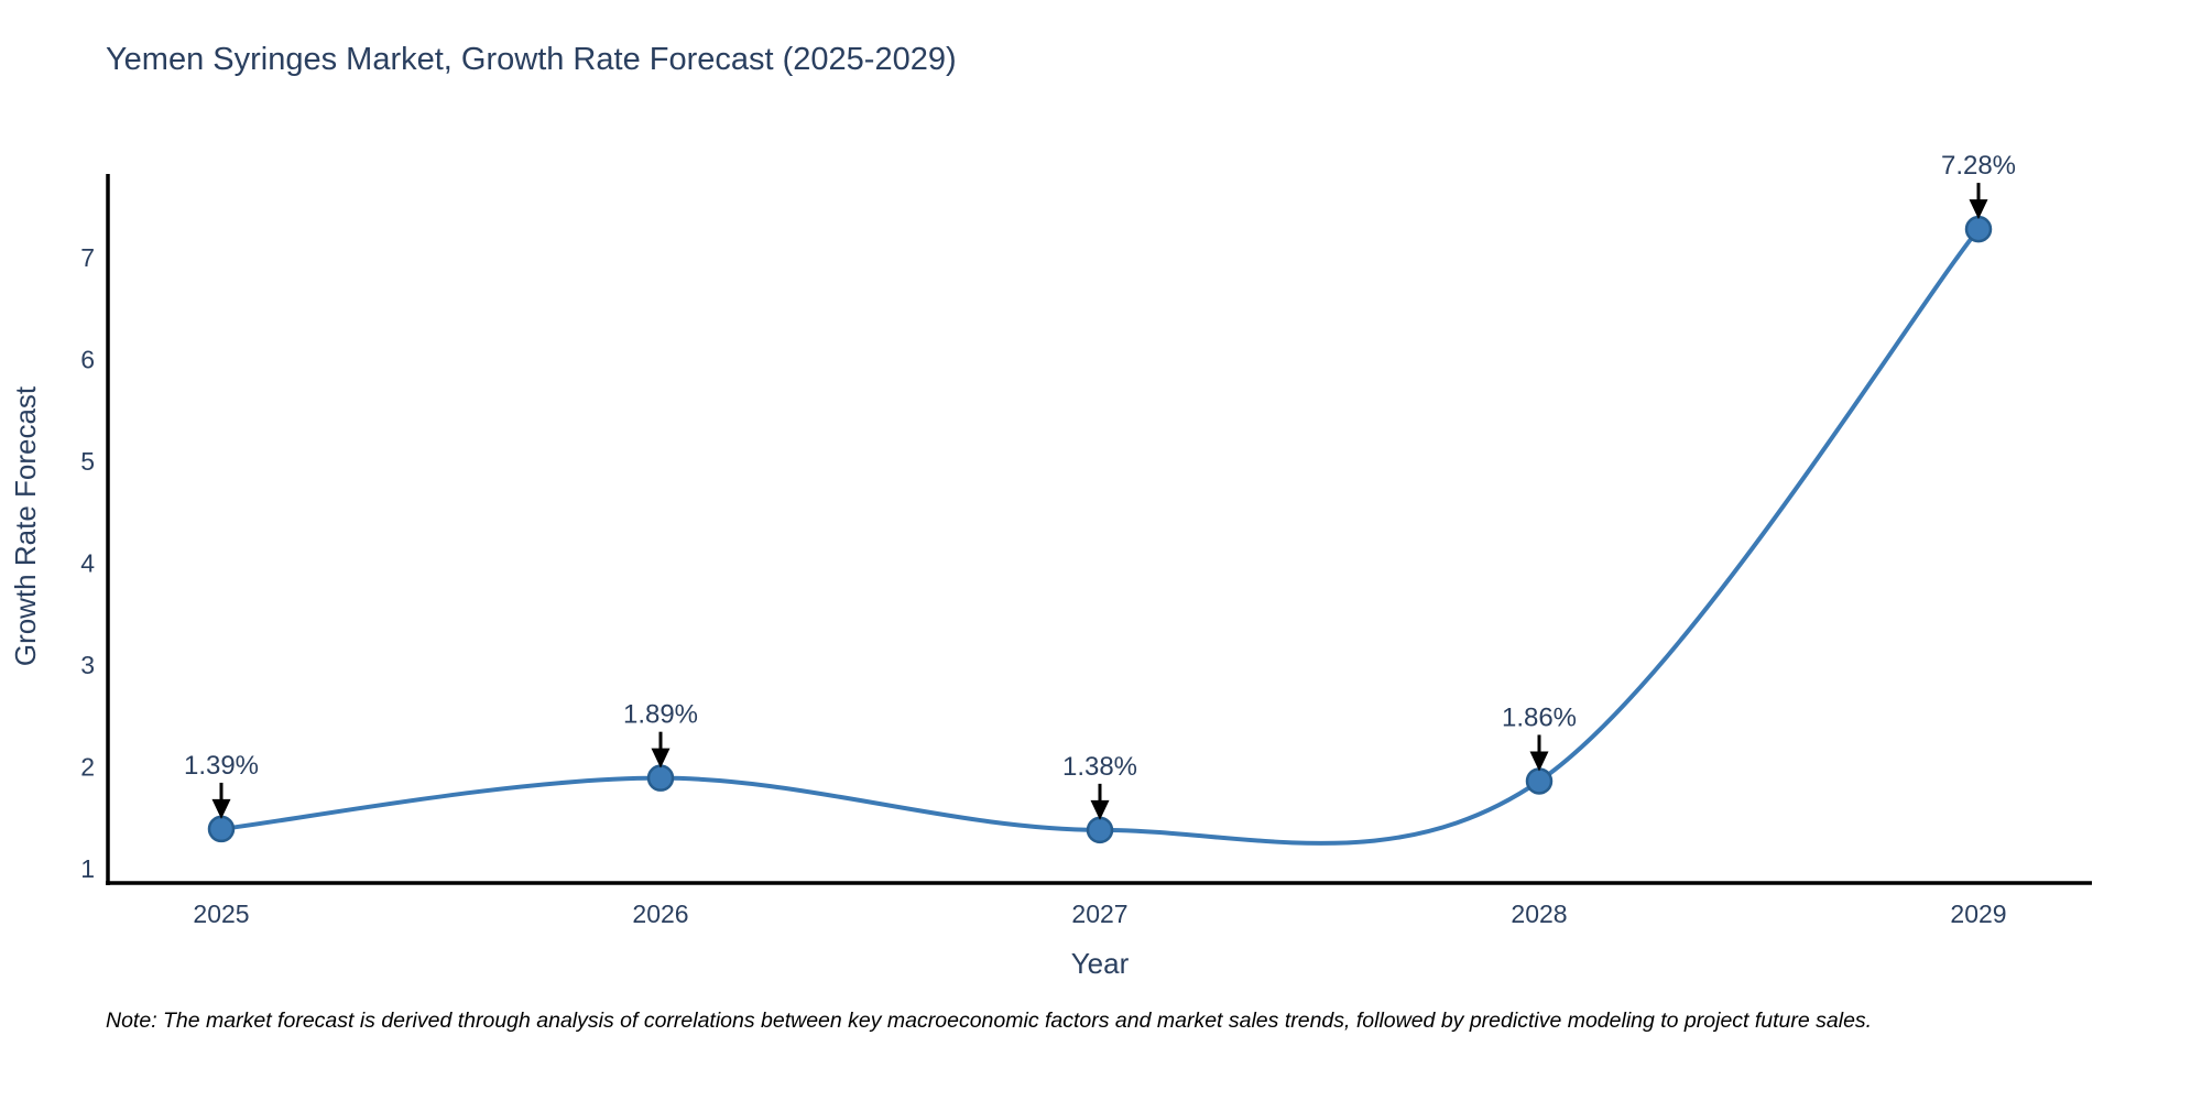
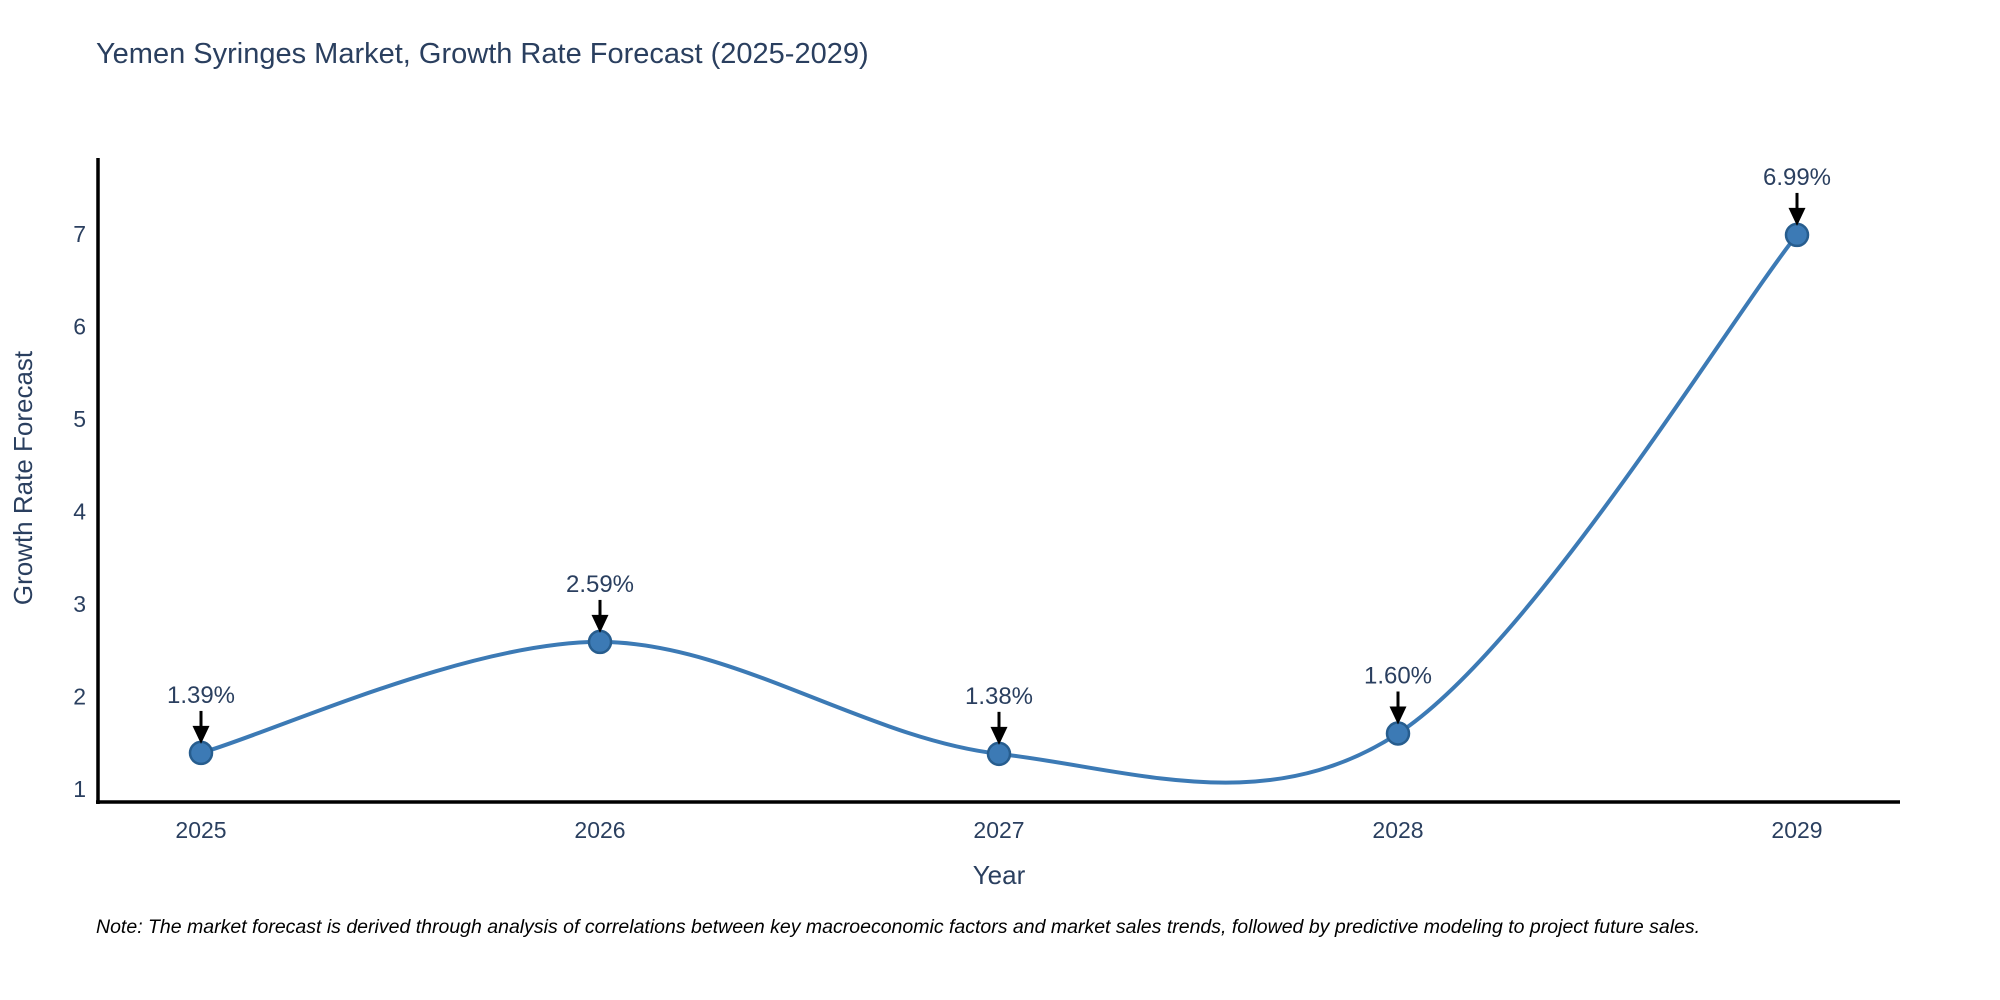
2026: 1.89% -> 2.59%
2028: 1.86% -> 1.60%
2029: 7.28% -> 6.99%
